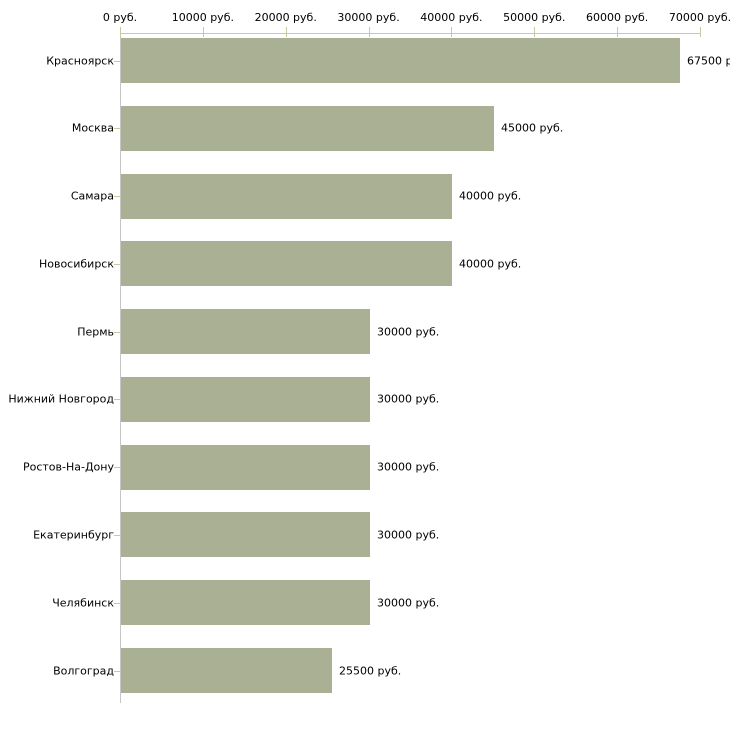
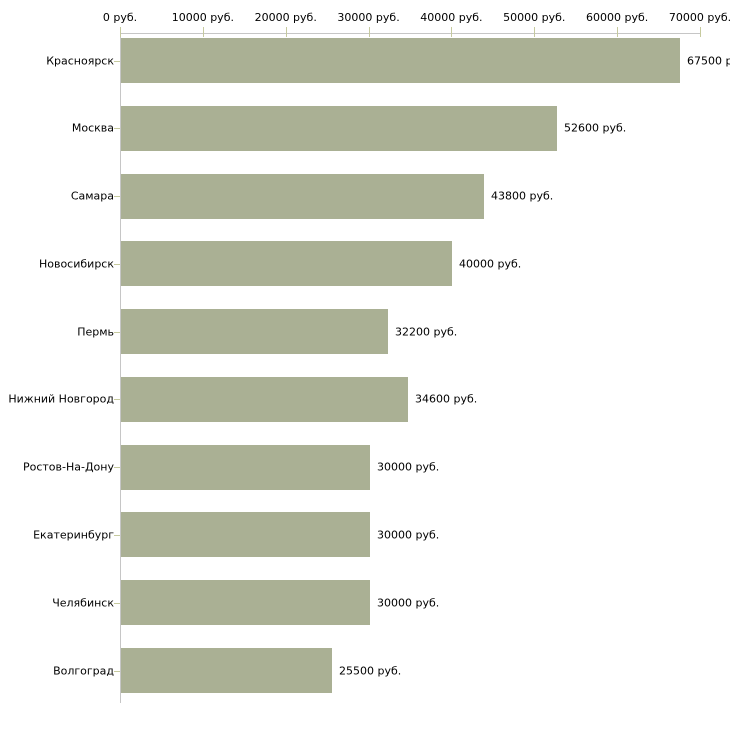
Москва: 45000 -> 52600
Самара: 40000 -> 43800
Пермь: 30000 -> 32200
Нижний Новгород: 30000 -> 34600
